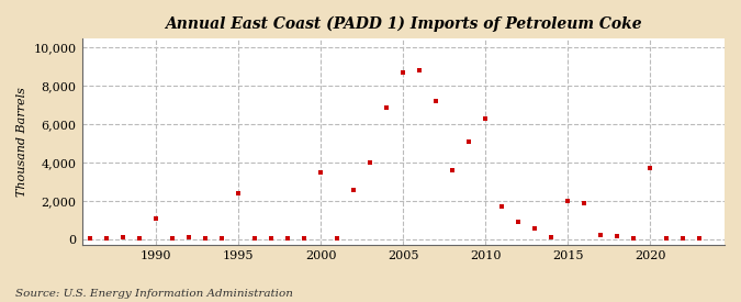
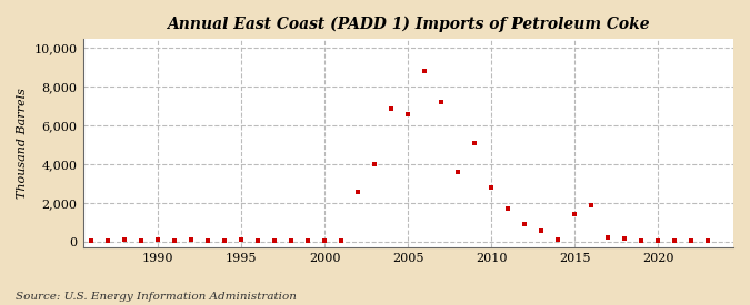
1990: 1,100 -> 100
1995: 2,400 -> 100
2000: 3,500 -> 100
2005: 8,700 -> 6,600
2010: 6,300 -> 2,800
2015: 2,000 -> 1,400
2020: 3,700 -> 100
